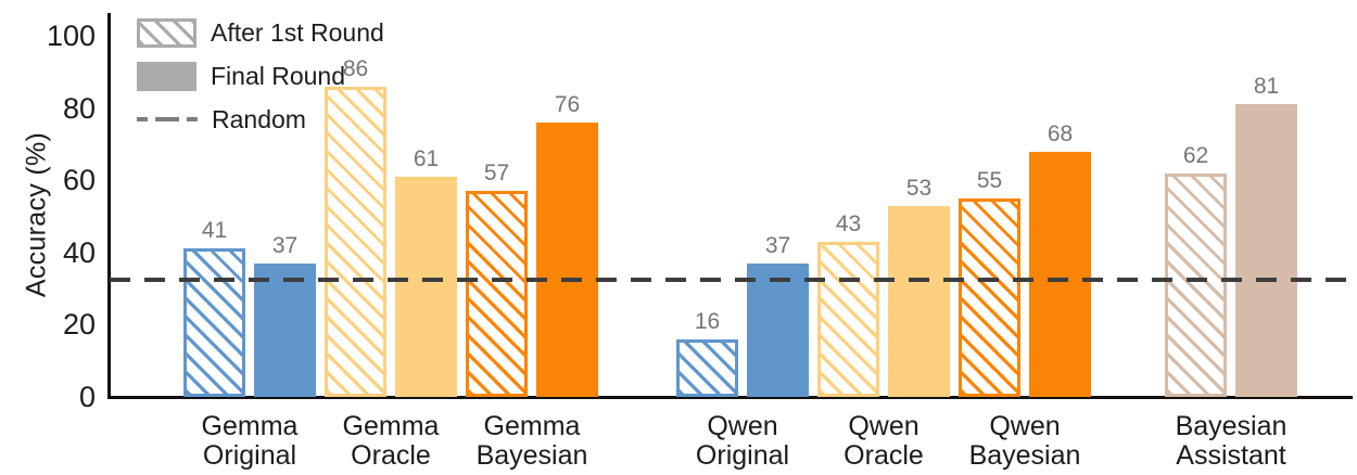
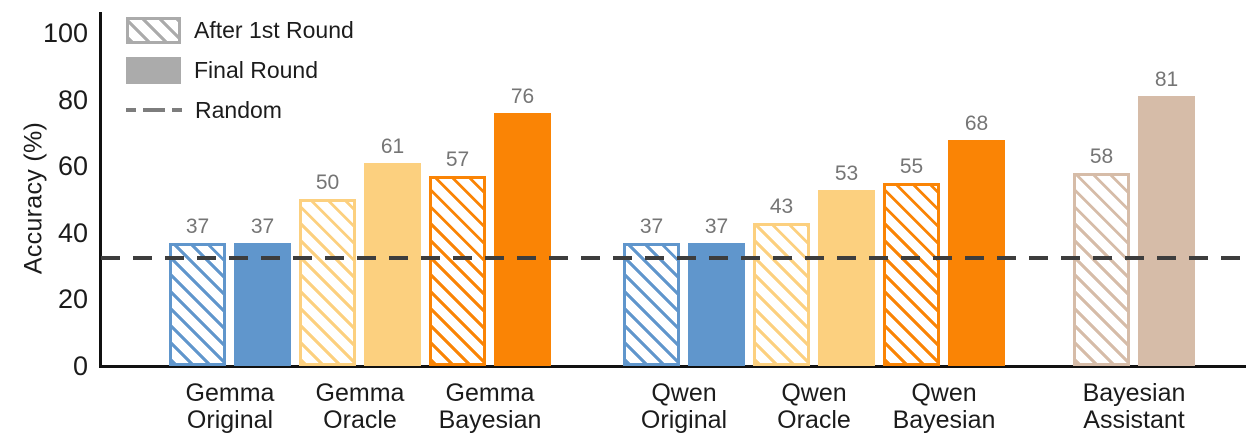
After 1st Round/Gemma Original: 41 -> 37
After 1st Round/Gemma Oracle: 86 -> 50
After 1st Round/Qwen Original: 16 -> 37
After 1st Round/Bayesian Assistant: 62 -> 58
